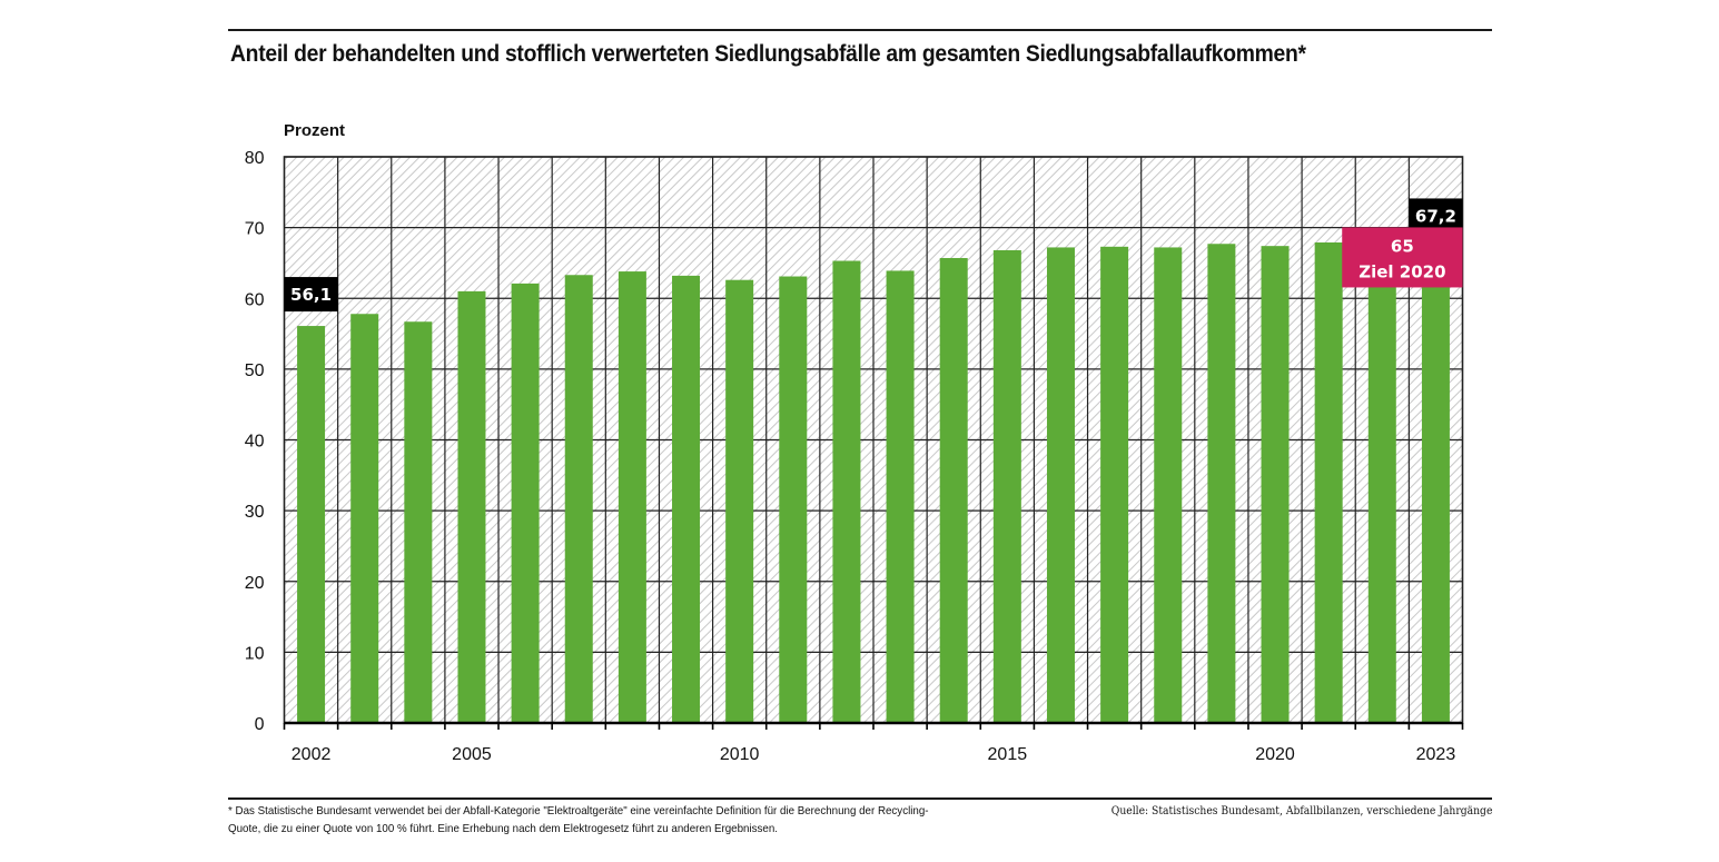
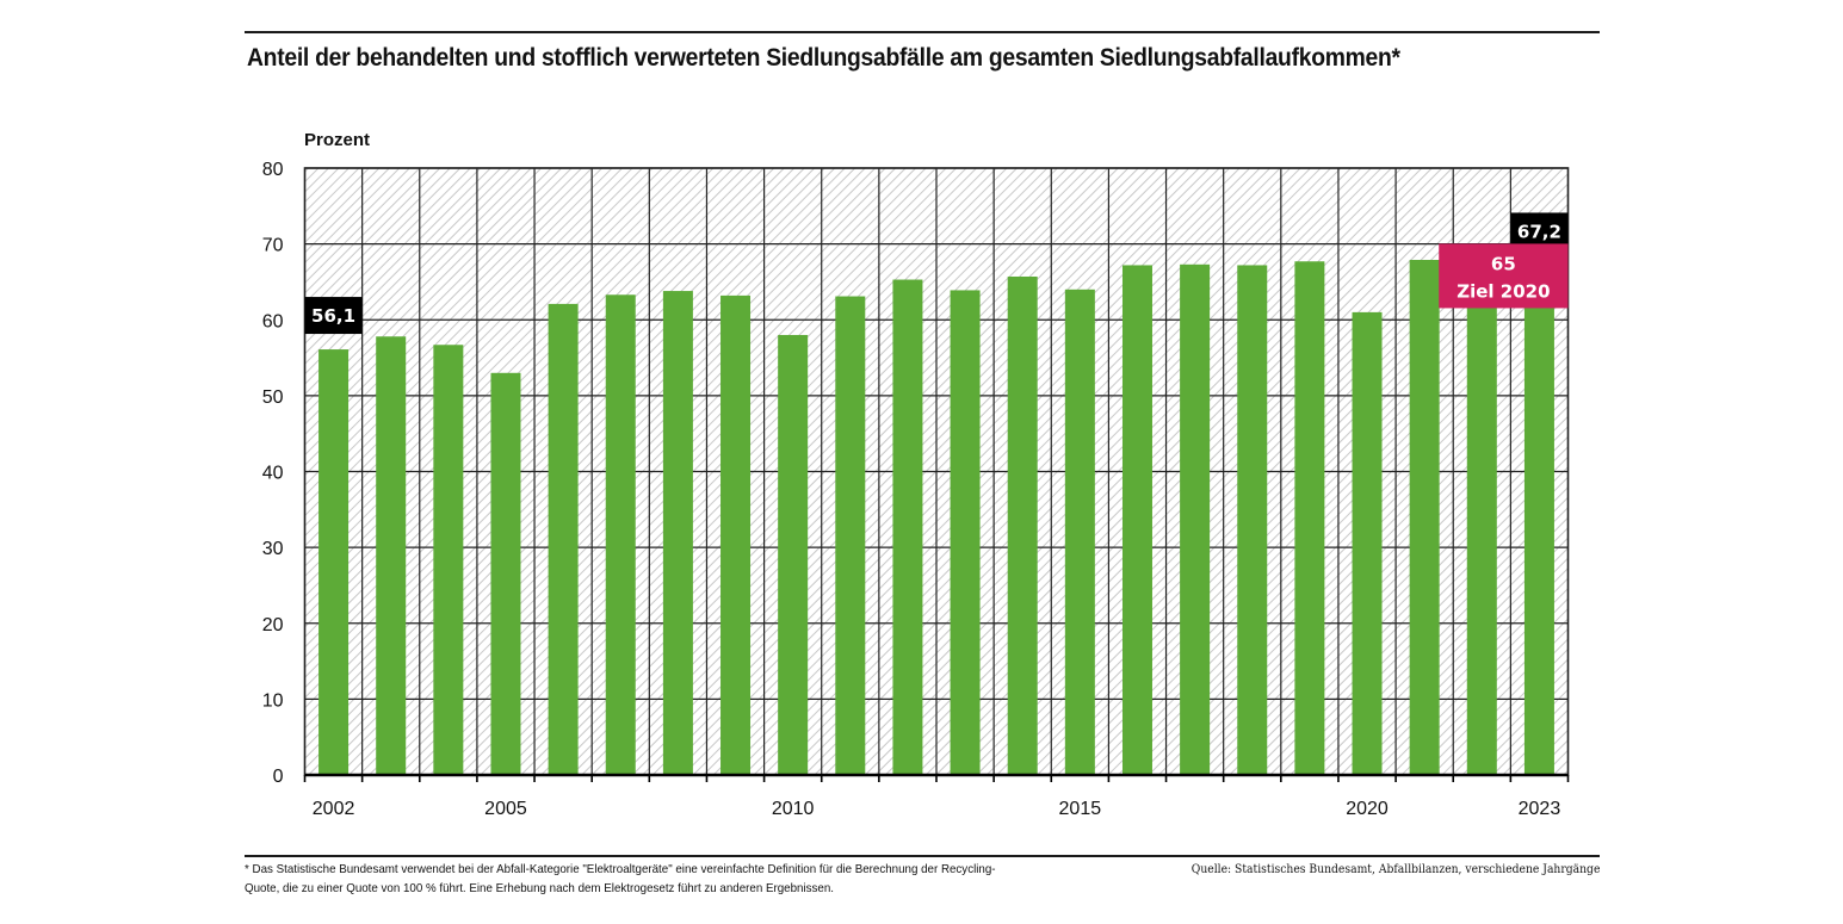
2005: 61 -> 53
2010: 63 -> 58
2015: 67 -> 64
2020: 67 -> 61
